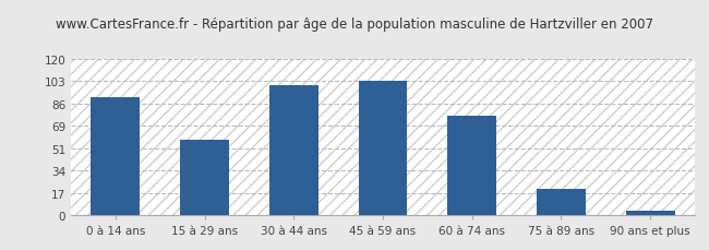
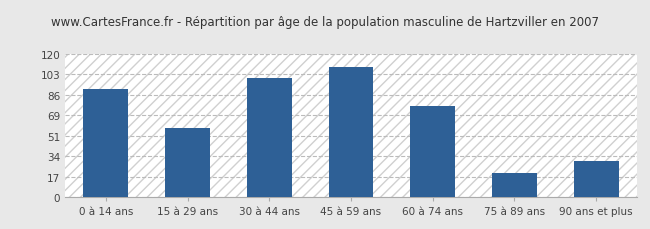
45 à 59 ans: 103 -> 109
90 ans et plus: 3 -> 30
